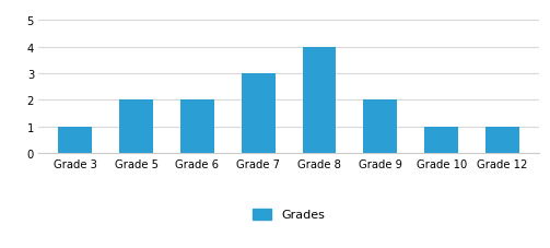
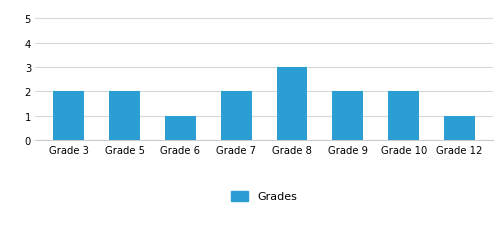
Grade 3: 1 -> 2
Grade 6: 2 -> 1
Grade 7: 3 -> 2
Grade 8: 4 -> 3
Grade 10: 1 -> 2
